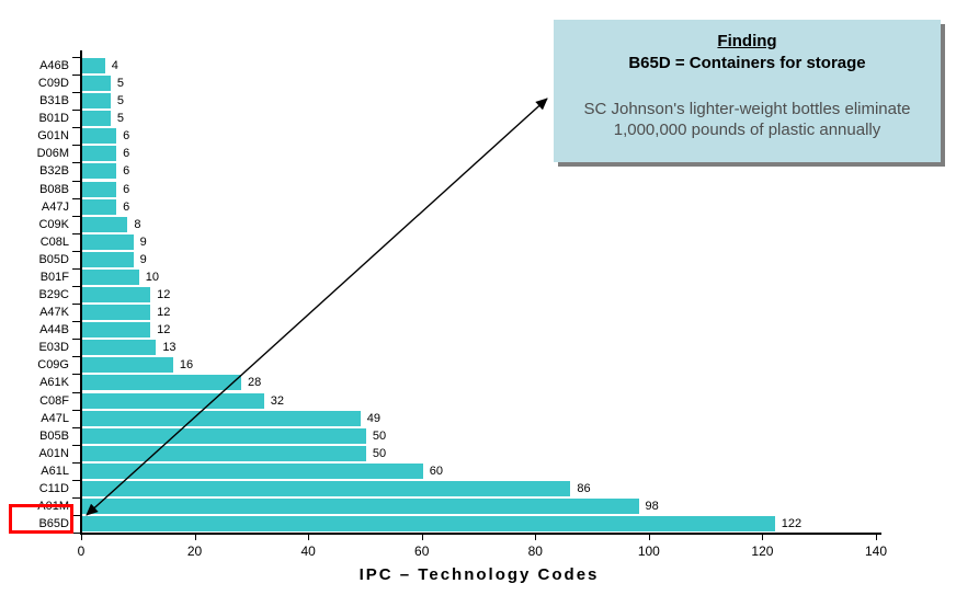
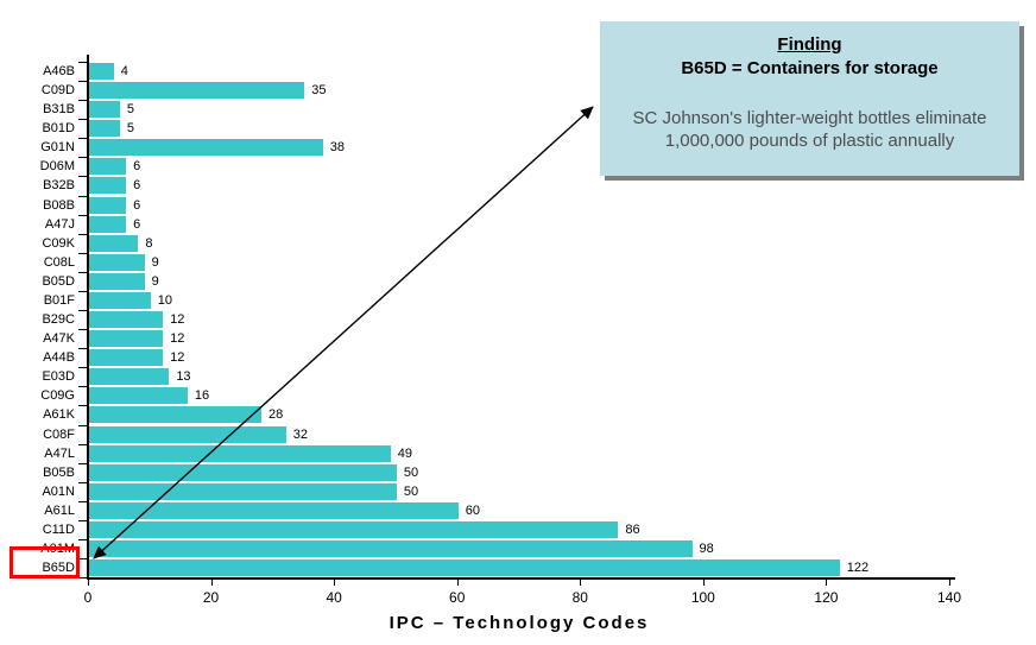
C09D: 5 -> 35
G01N: 6 -> 38
